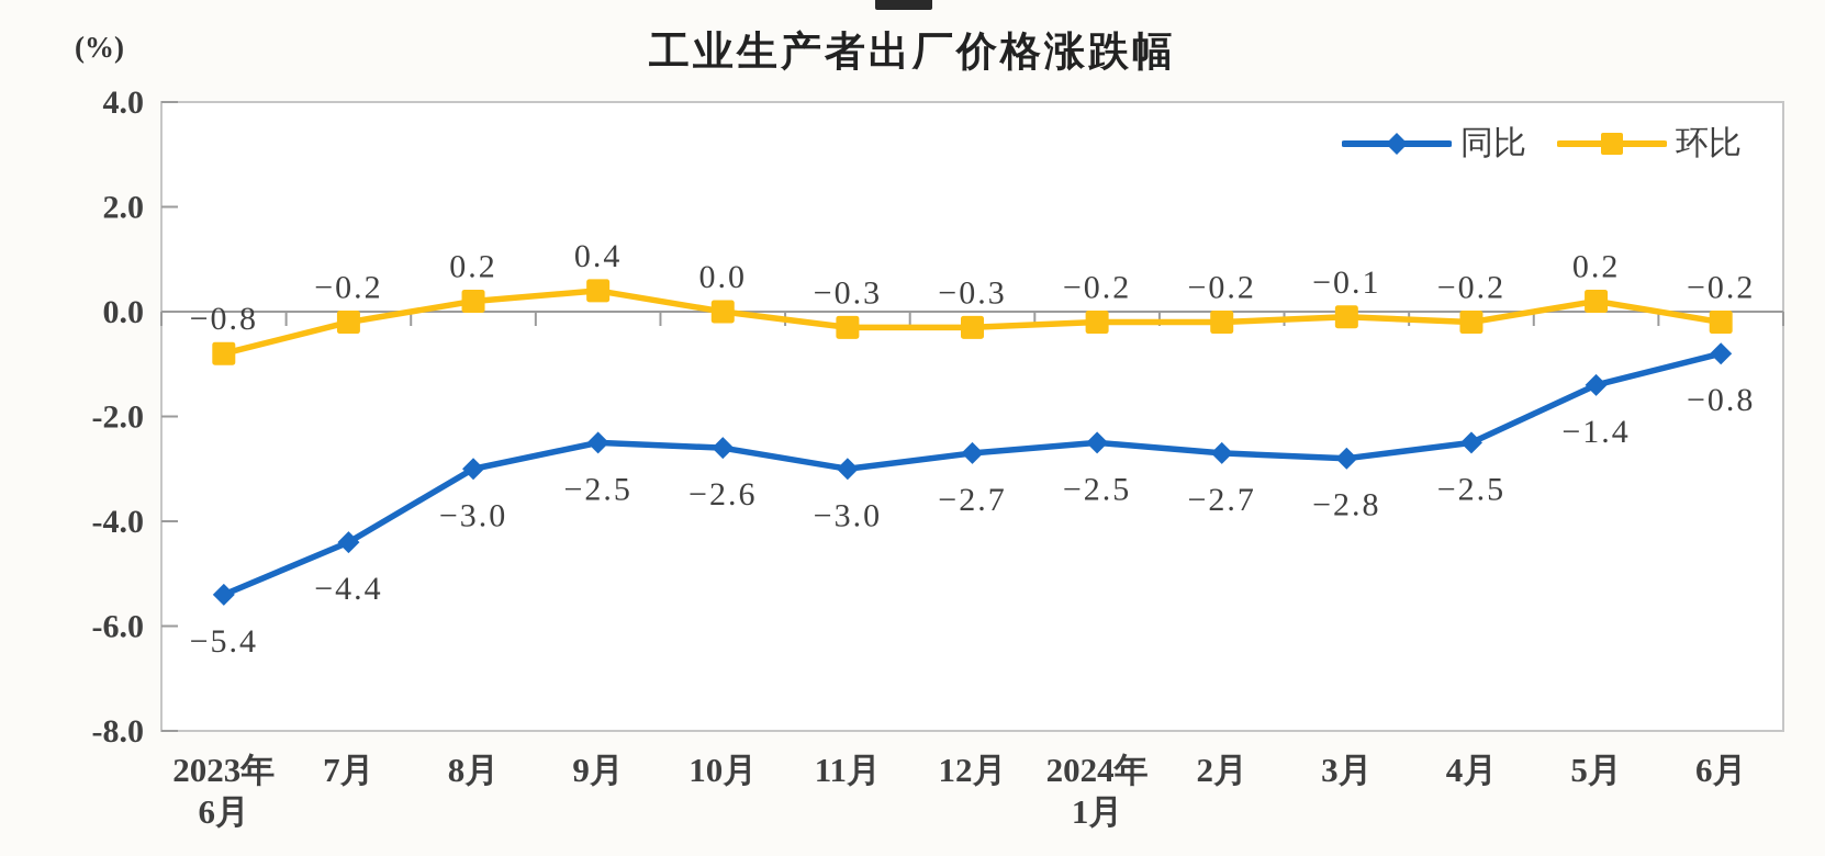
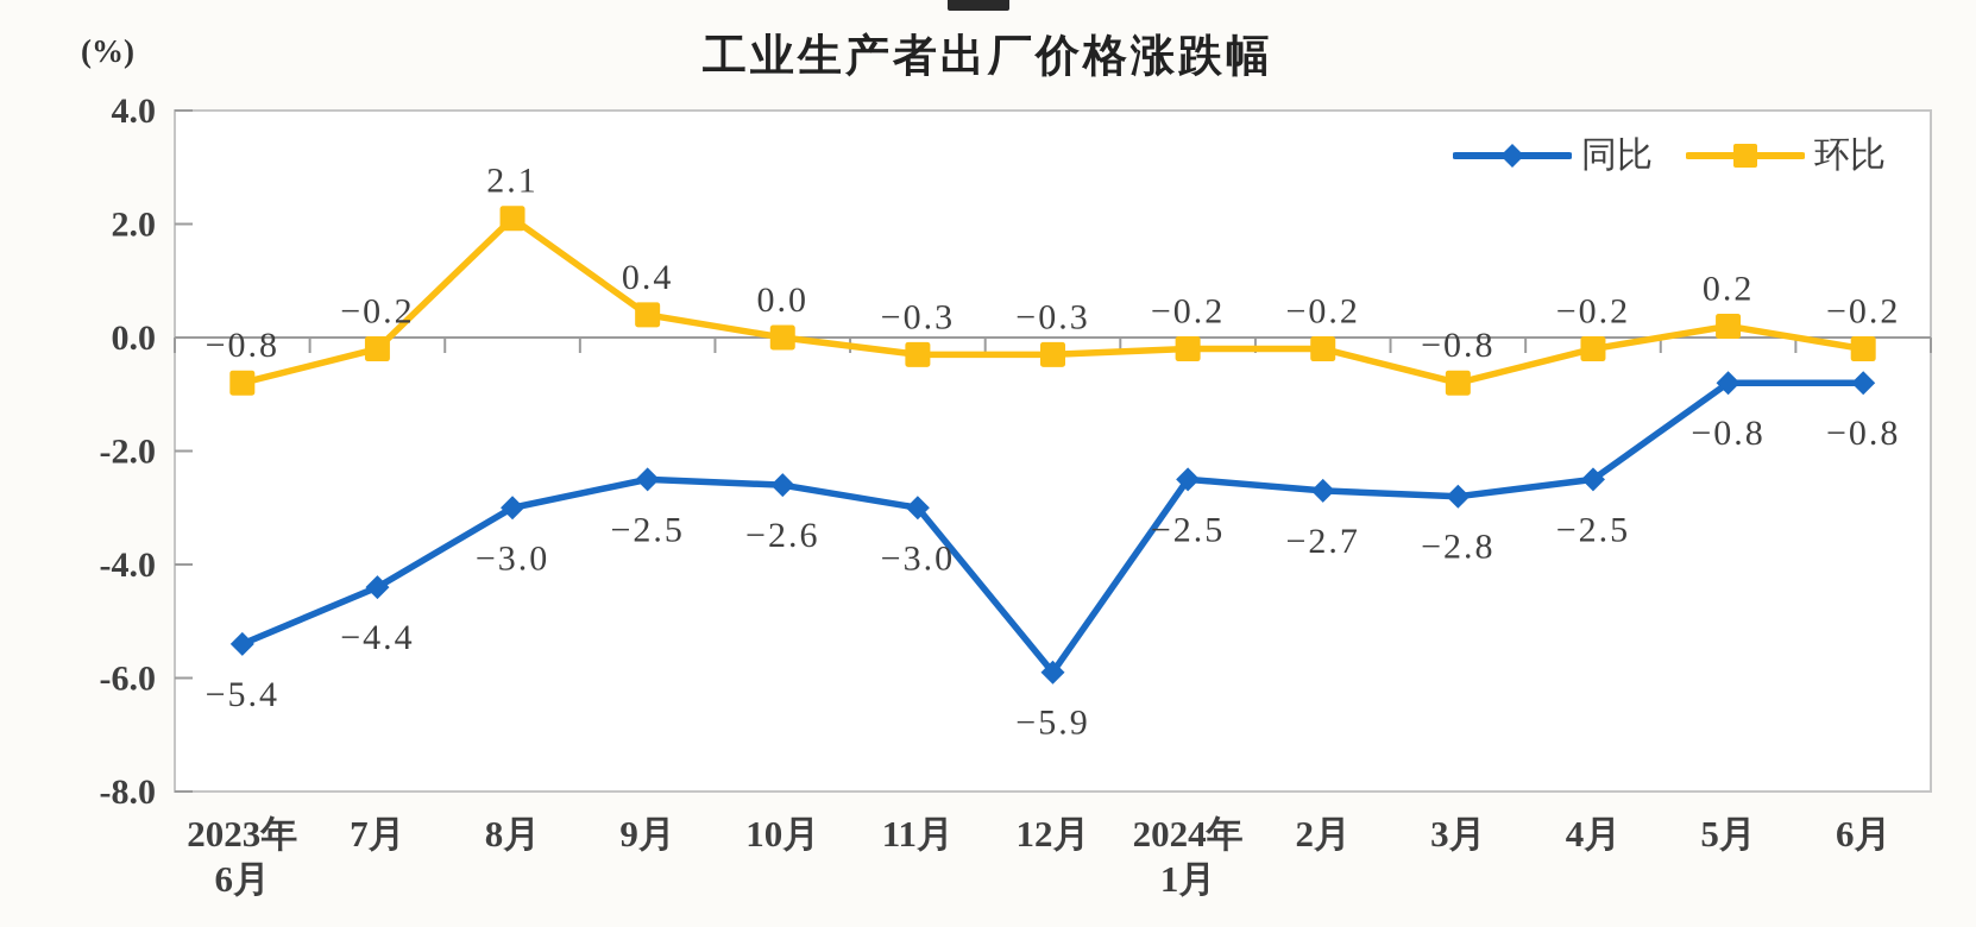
环比/8月: 0.2 -> 2.1
同比/12月: −2.7 -> −5.9
环比/3月: −0.1 -> −0.8
同比/5月: −1.4 -> −0.8
